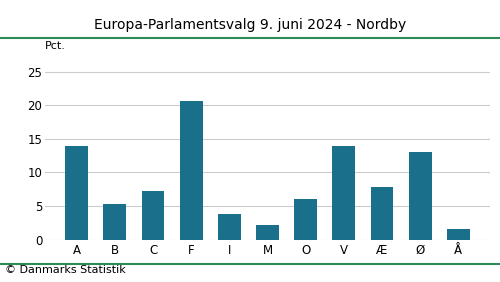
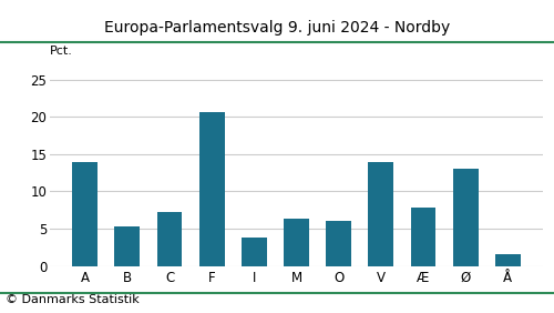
M: 2.2 -> 6.4
